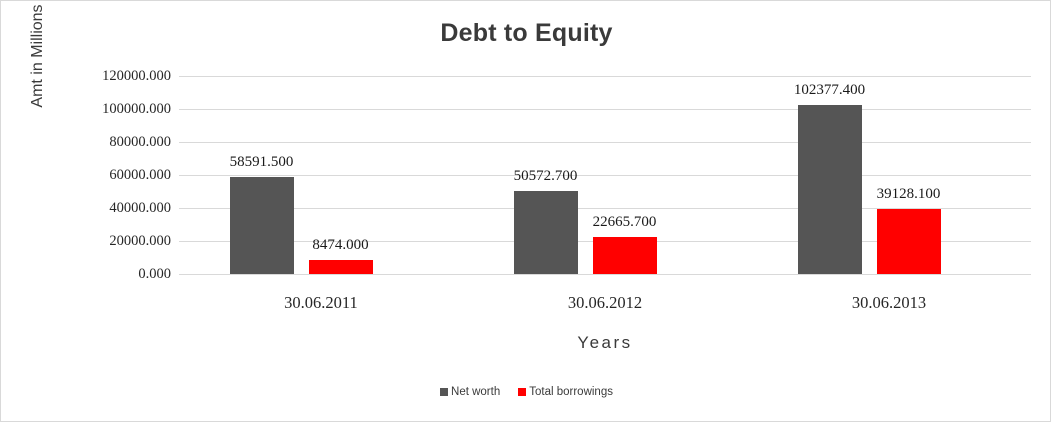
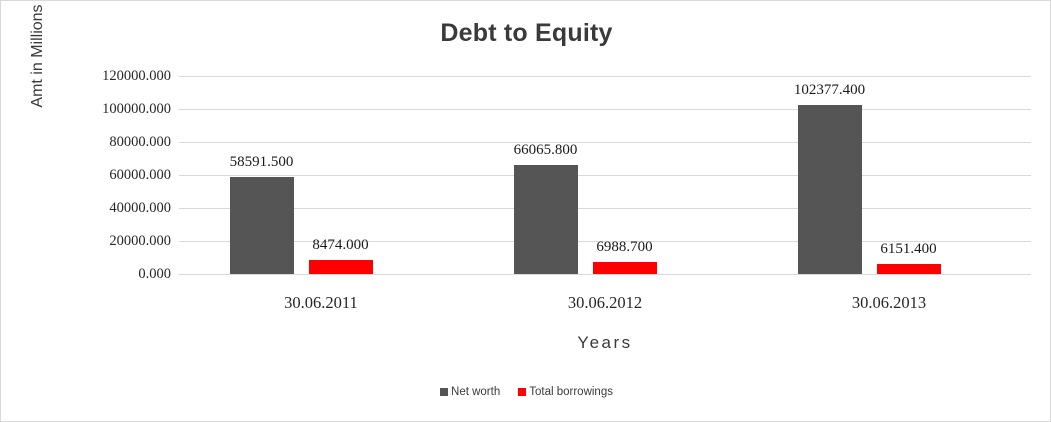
Net worth/30.06.2012: 50572.700 -> 66065.800
Total borrowings/30.06.2012: 22665.700 -> 6988.700
Total borrowings/30.06.2013: 39128.100 -> 6151.400
